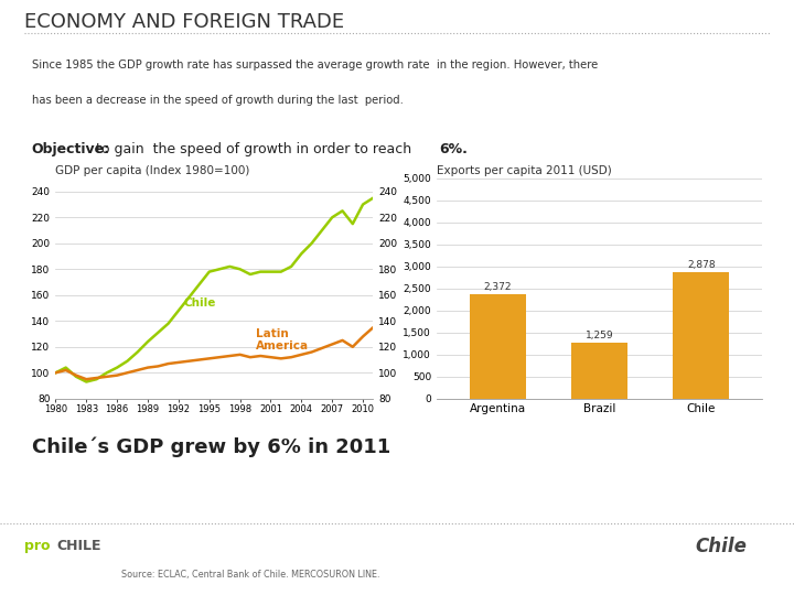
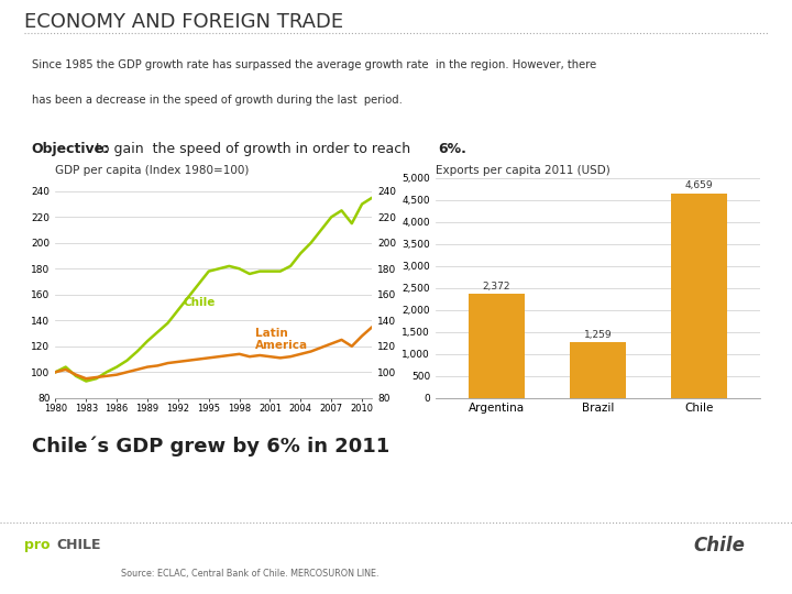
Exports per capita 2011 (USD)/Chile: 2,878 -> 4,659
